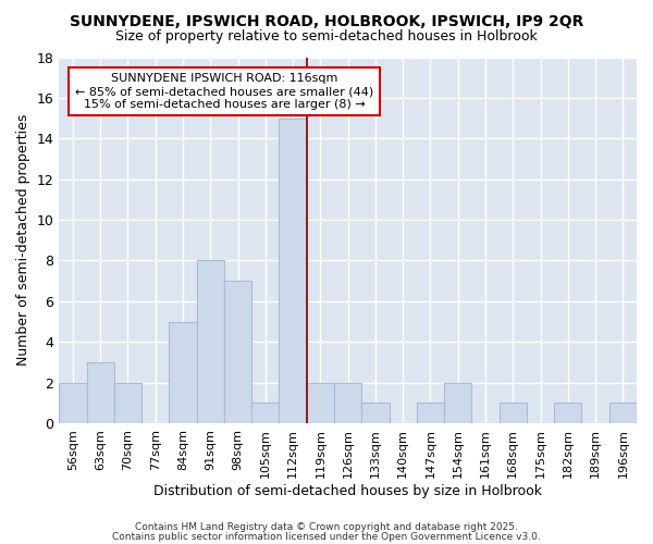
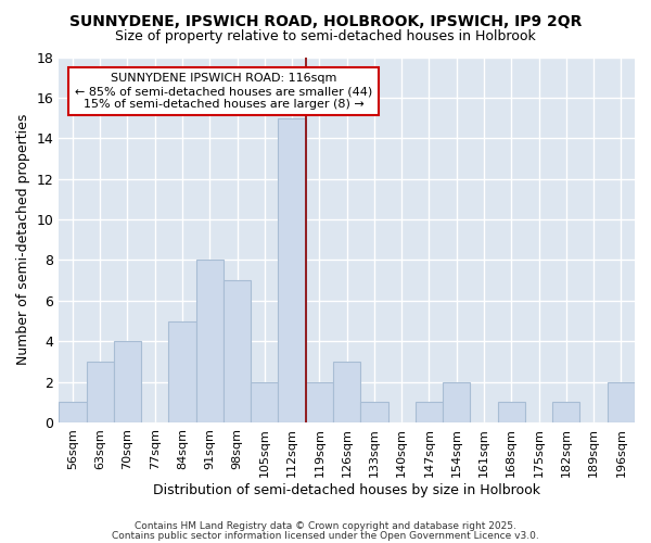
56sqm: 2 -> 1
70sqm: 2 -> 4
105sqm: 1 -> 2
126sqm: 2 -> 3
196sqm: 1 -> 2
